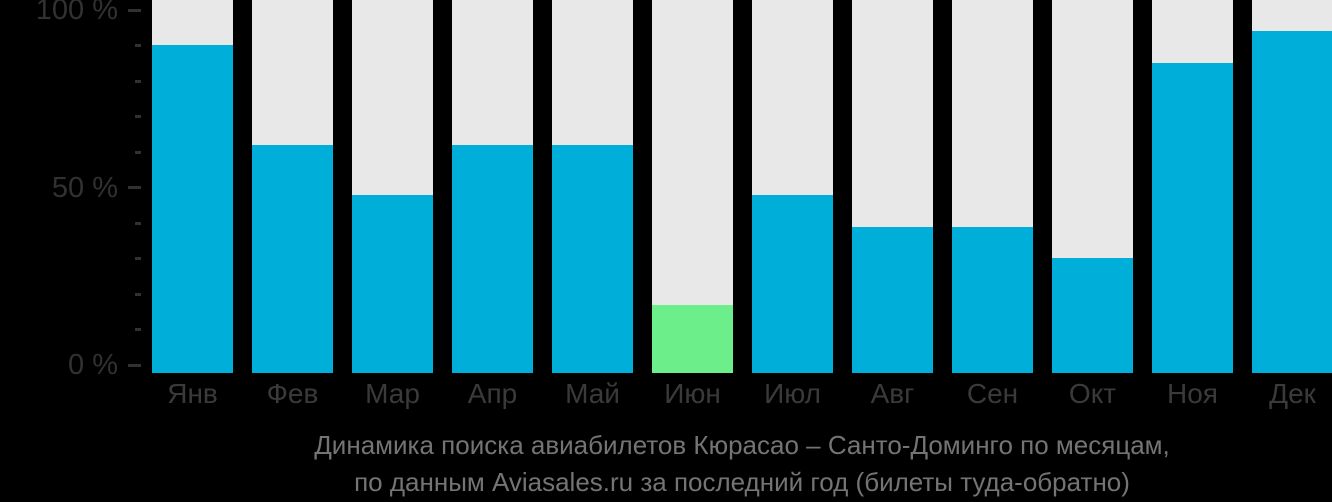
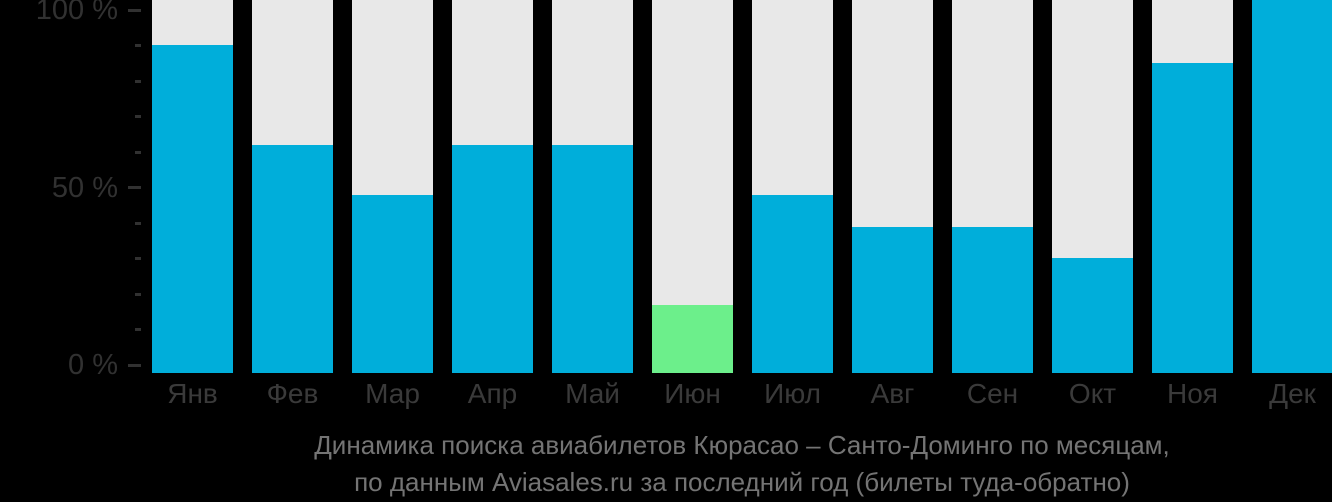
Дек: 94% -> 100%
